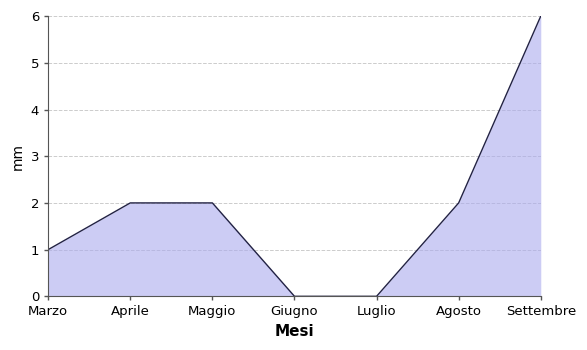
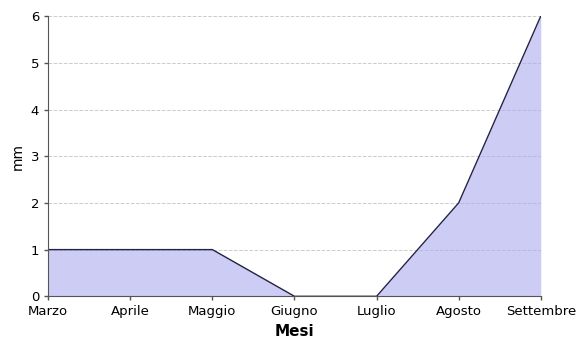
Aprile: 2 -> 1
Maggio: 2 -> 1
